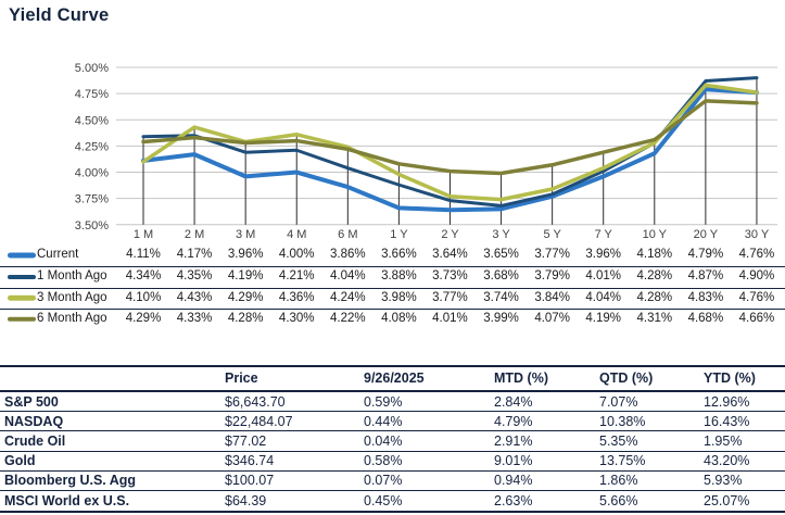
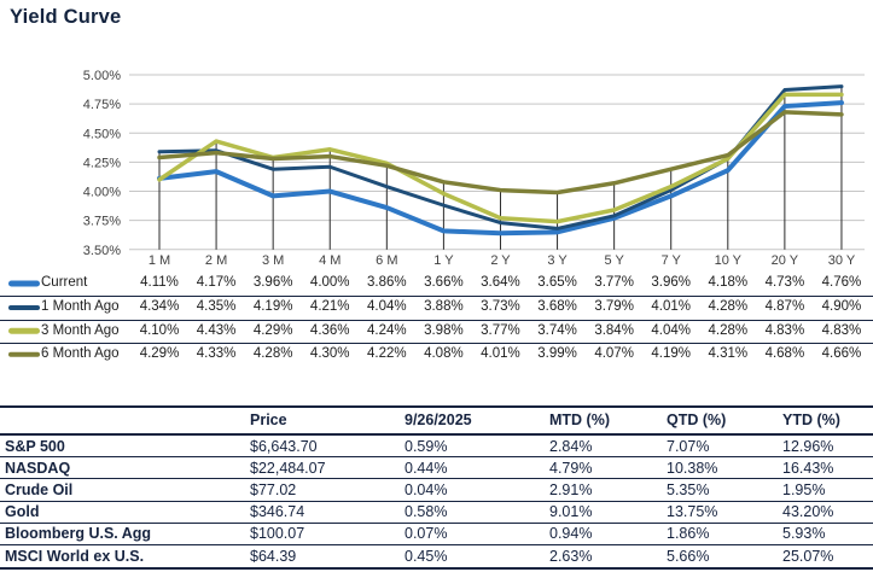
Current/20 Y: 4.79% -> 4.73%
3 Month Ago/30 Y: 4.76% -> 4.83%
